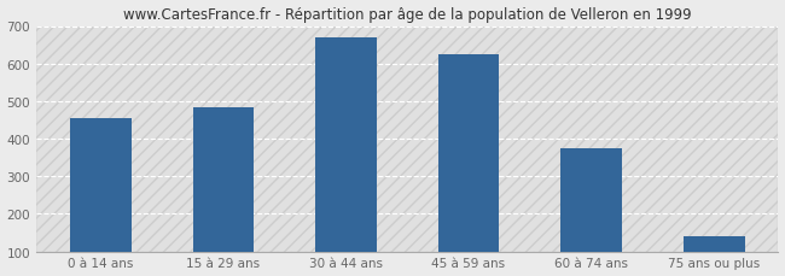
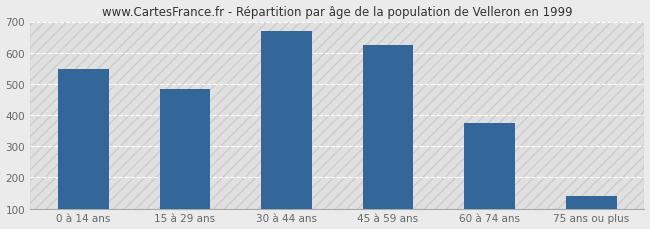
0 à 14 ans: 455 -> 547
